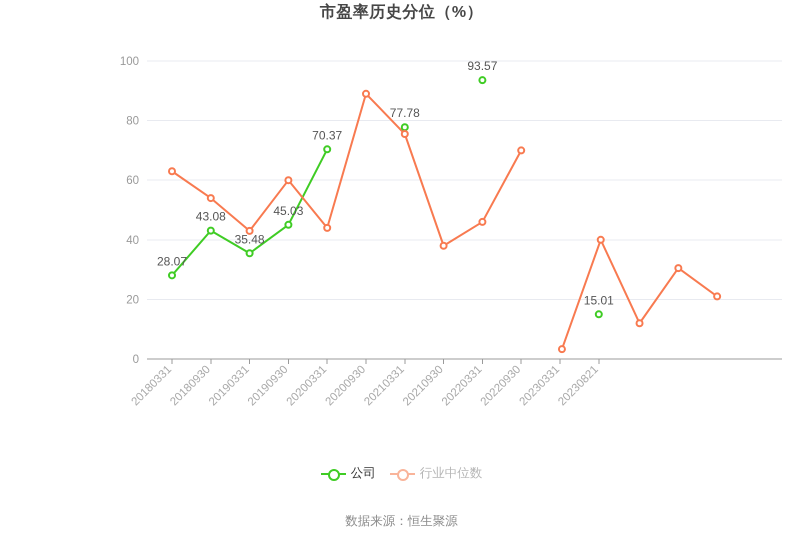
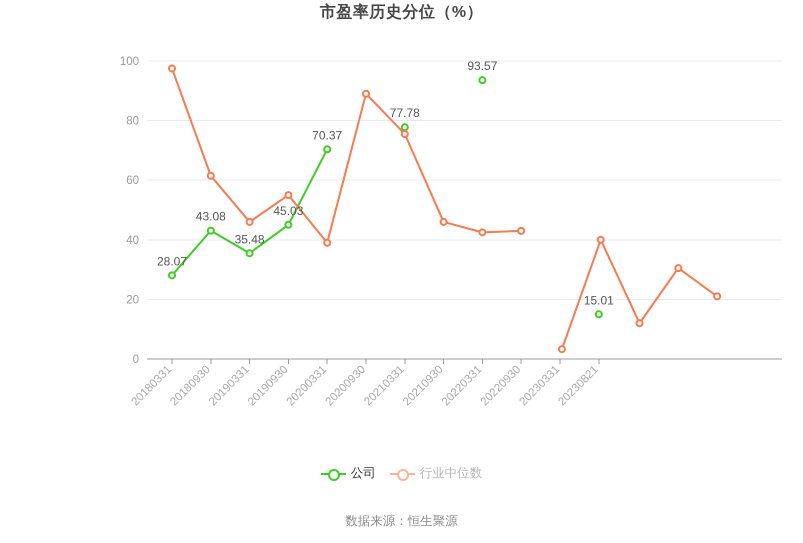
行业中位数/20180331: 63 -> 98
行业中位数/20180930: 54 -> 62
行业中位数/20190331: 43 -> 46
行业中位数/20190930: 60 -> 55
行业中位数/20200331: 44 -> 39
行业中位数/20210930: 38 -> 46
行业中位数/20220331: 46 -> 42
行业中位数/20220930: 70 -> 43
